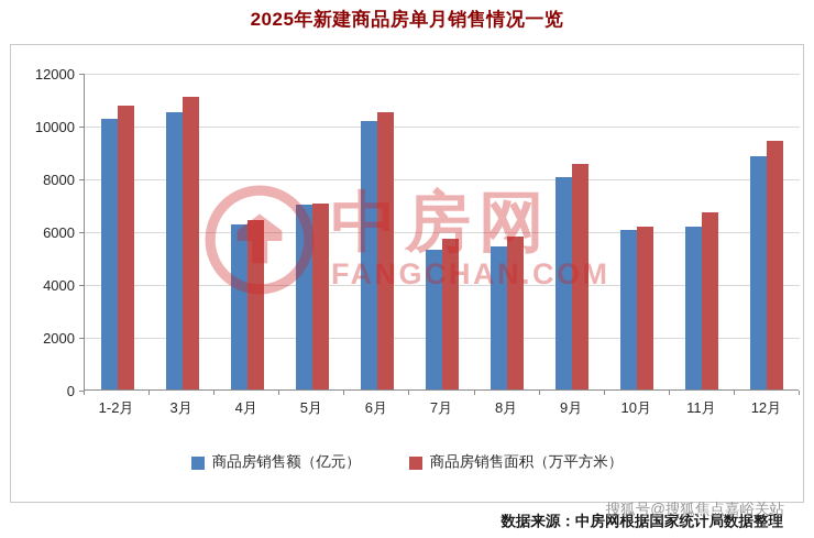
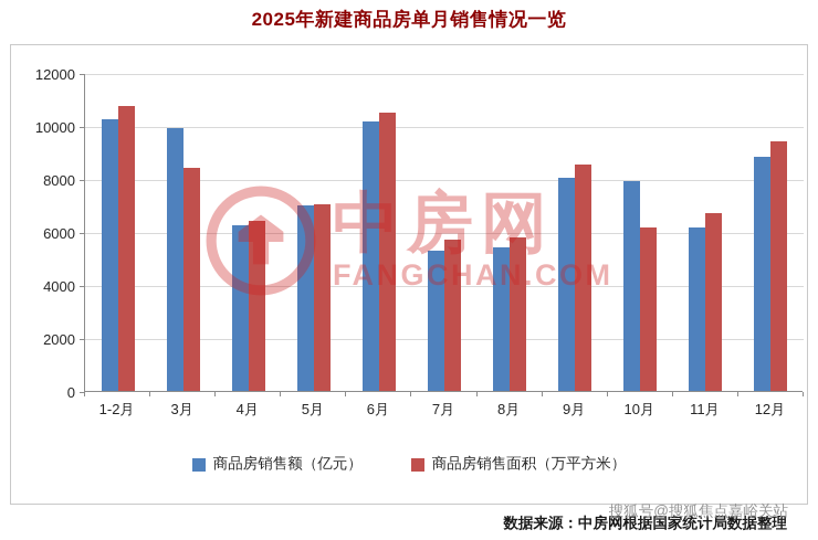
商品房销售额（亿元）/3月: 10500 -> 9900
商品房销售面积（万平方米）/3月: 11100 -> 8400
商品房销售额（亿元）/10月: 6000 -> 7900
